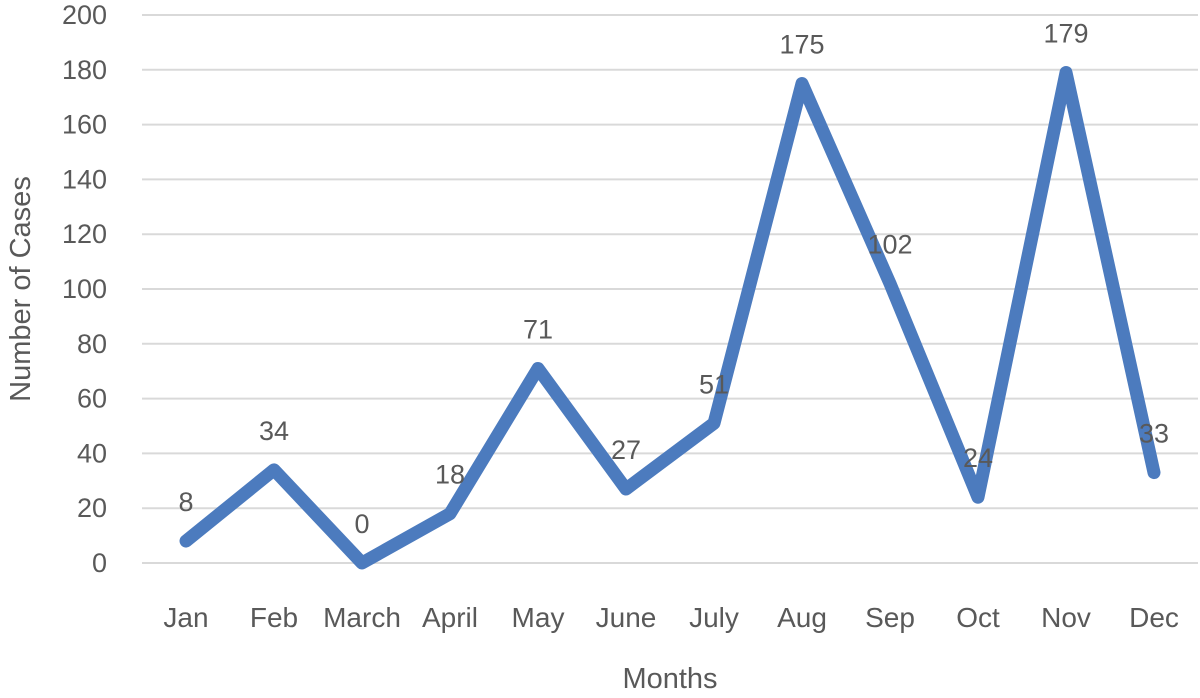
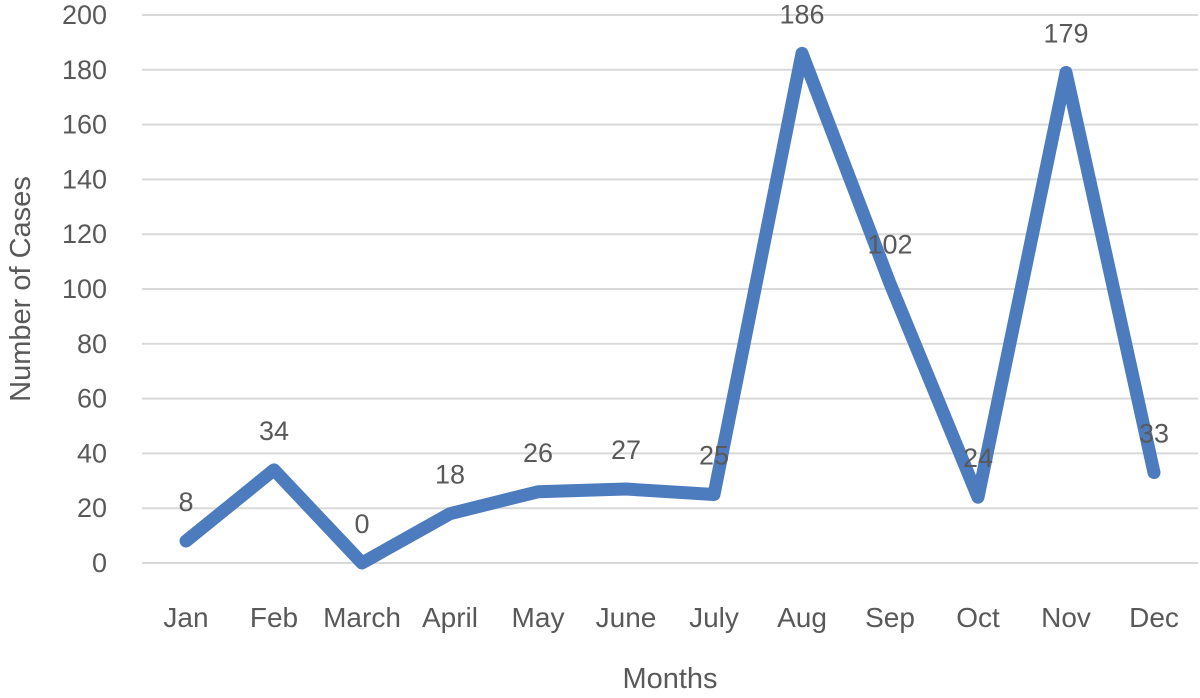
May: 71 -> 26
July: 51 -> 25
Aug: 175 -> 186
